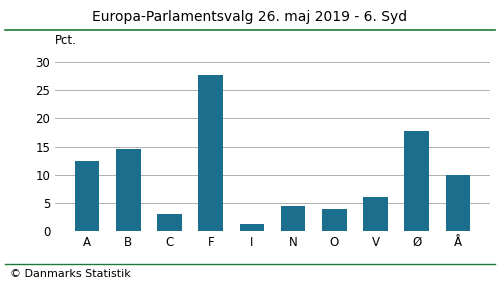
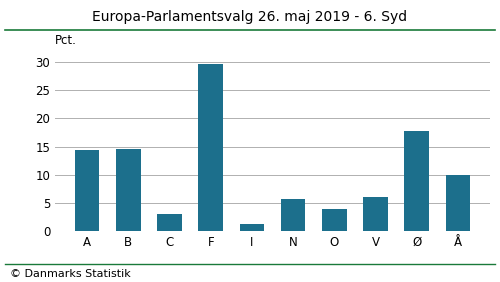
A: 12.5 -> 14.4
F: 27.7 -> 29.6
N: 4.5 -> 5.8
